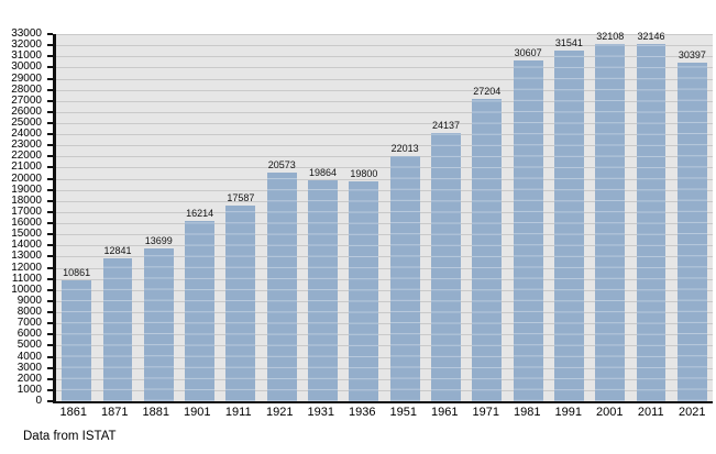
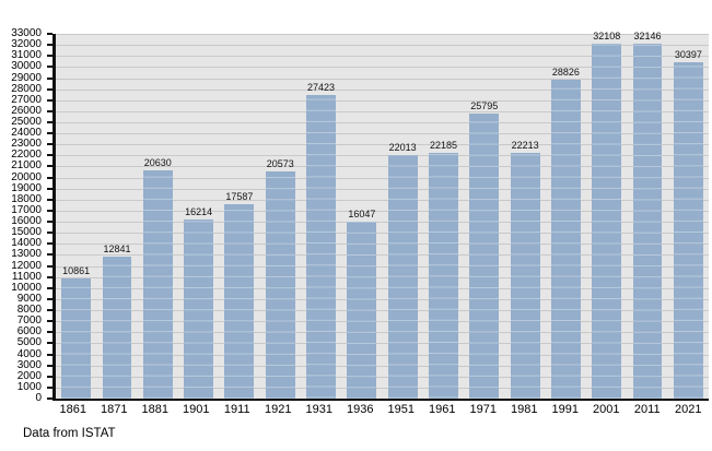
1881: 13699 -> 20630
1931: 19864 -> 27423
1936: 19800 -> 16047
1961: 24137 -> 22185
1971: 27204 -> 25795
1981: 30607 -> 22213
1991: 31541 -> 28826
